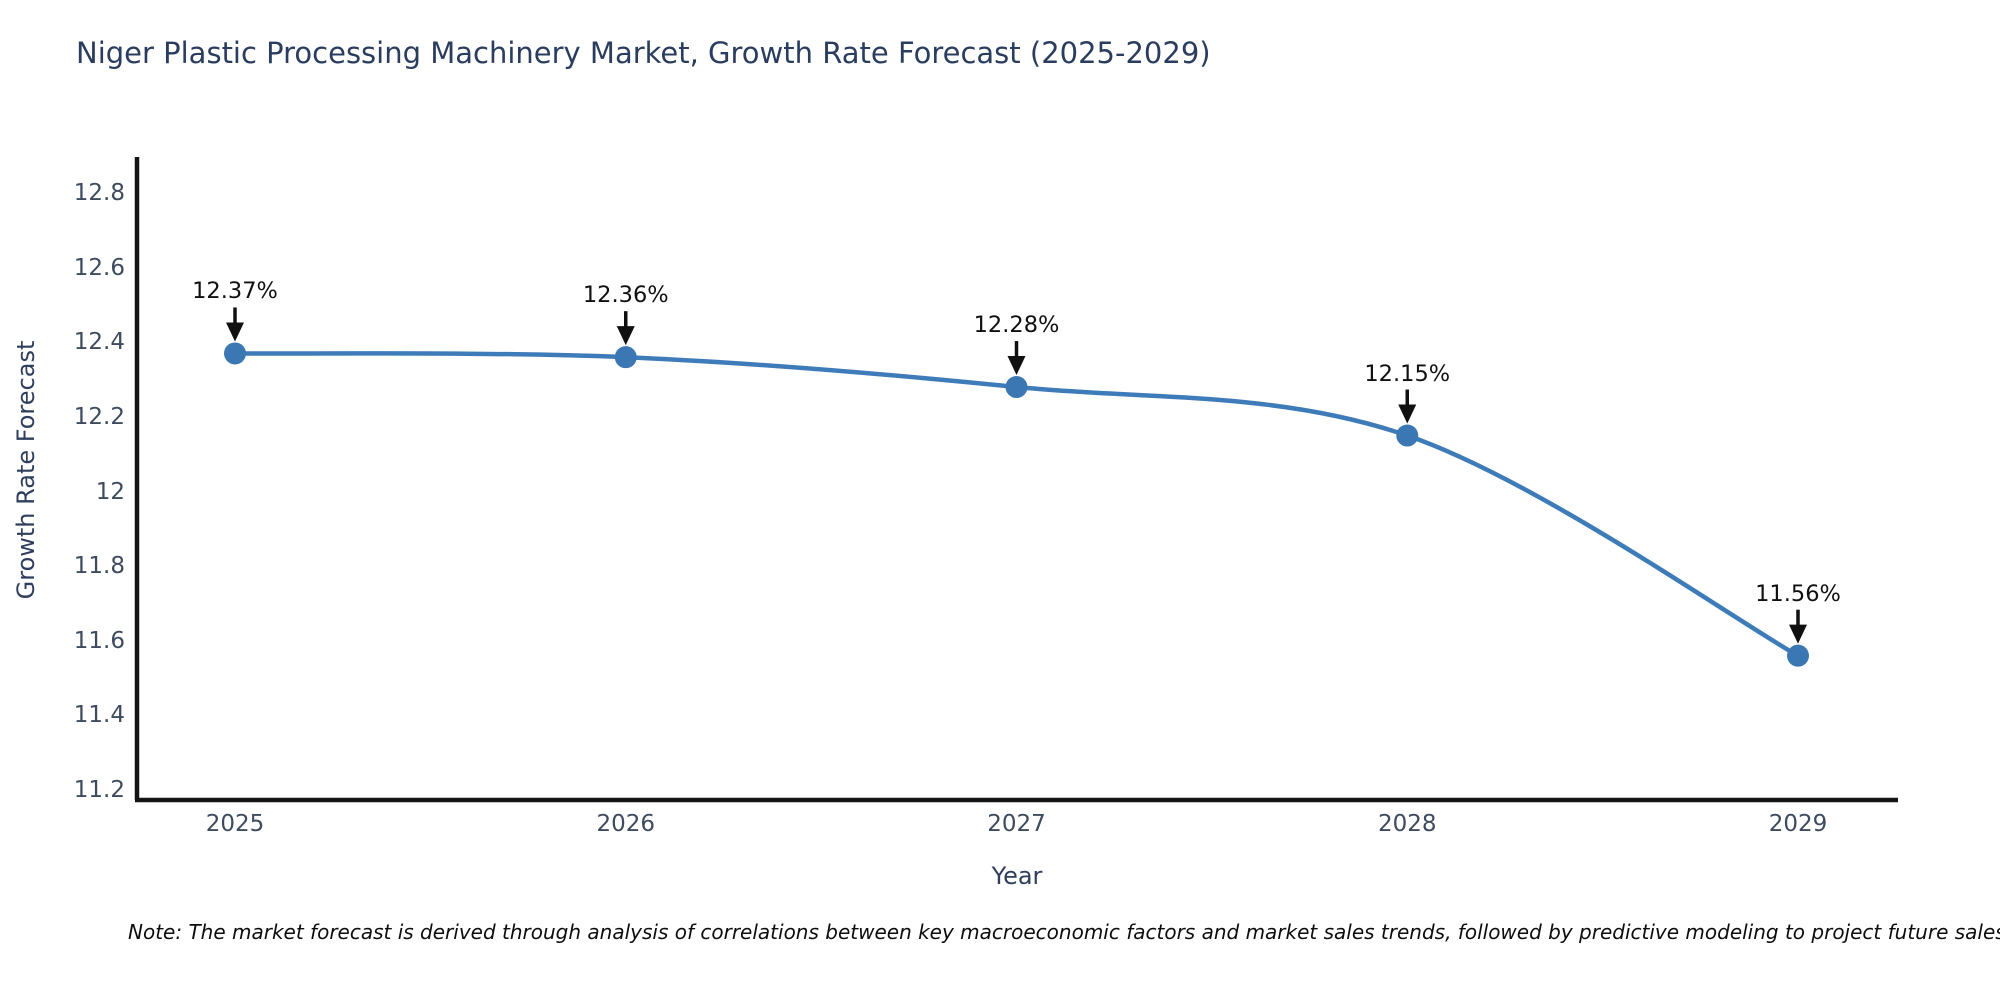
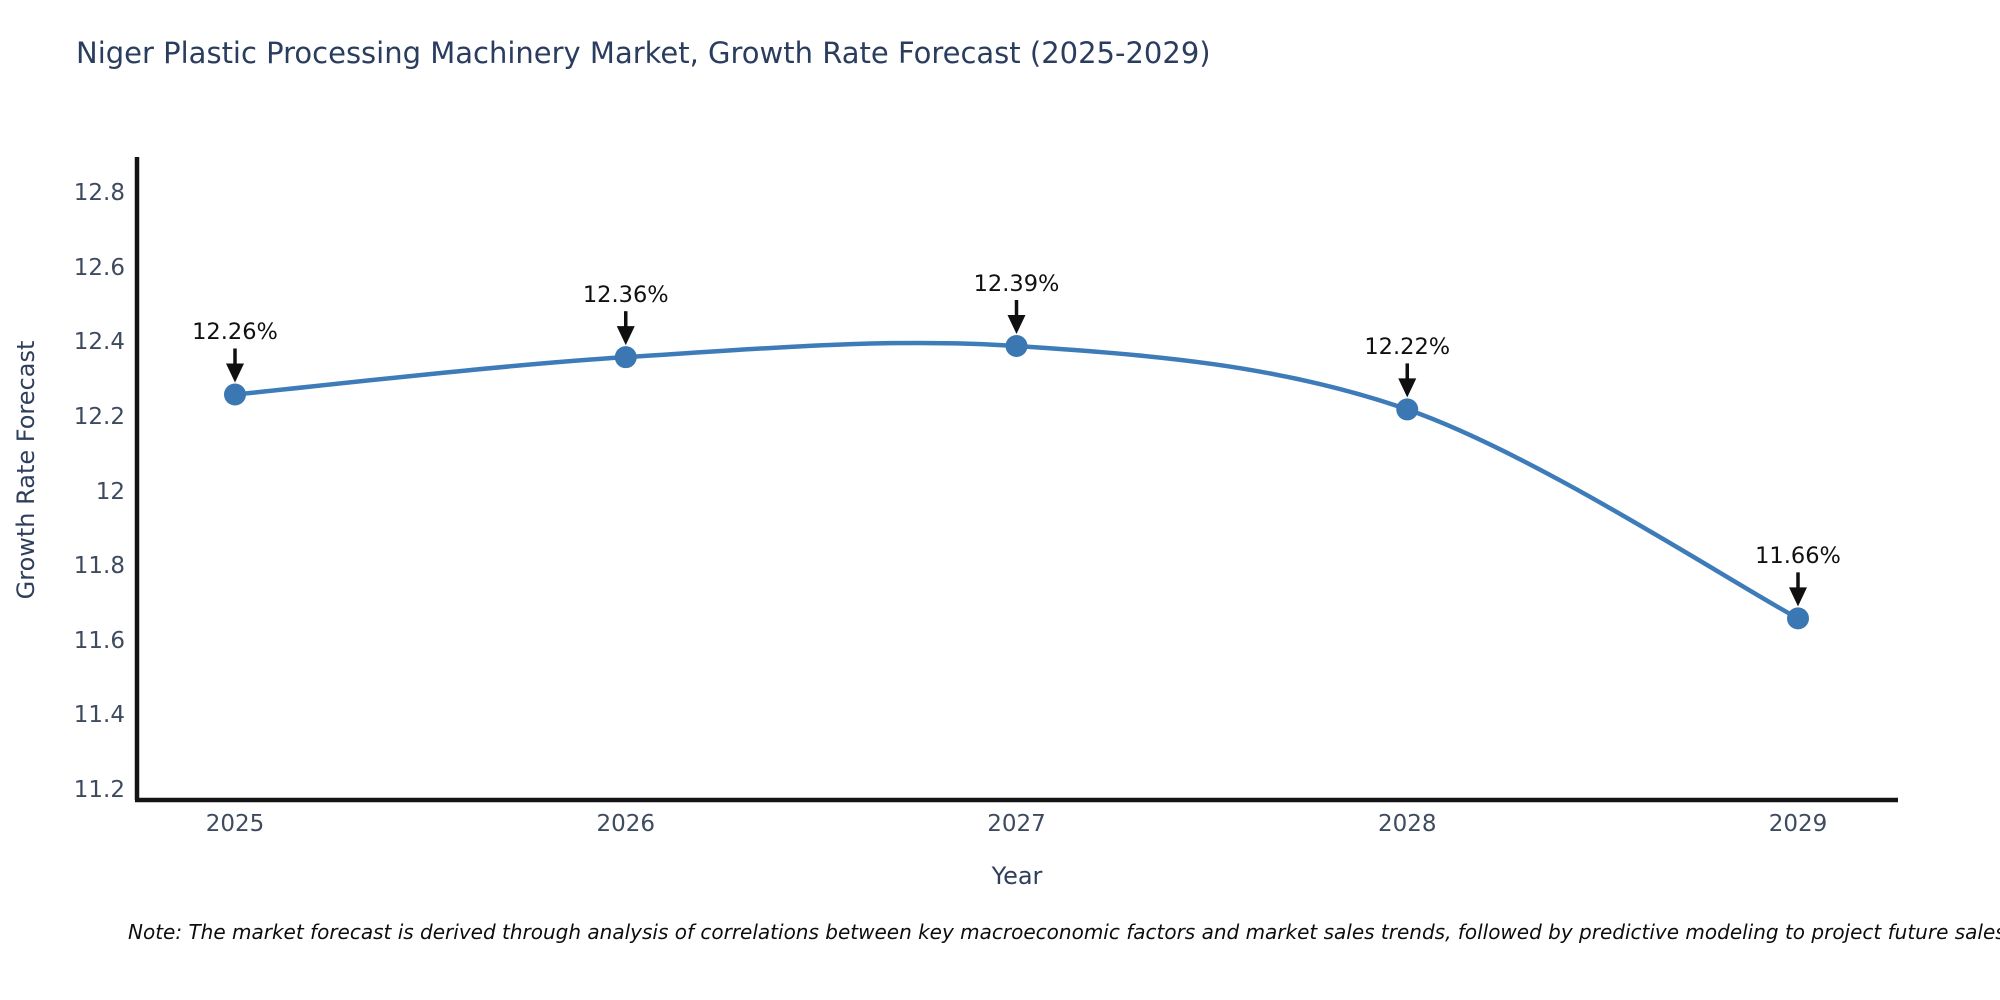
2025: 12.37% -> 12.26%
2027: 12.28% -> 12.39%
2028: 12.15% -> 12.22%
2029: 11.56% -> 11.66%
